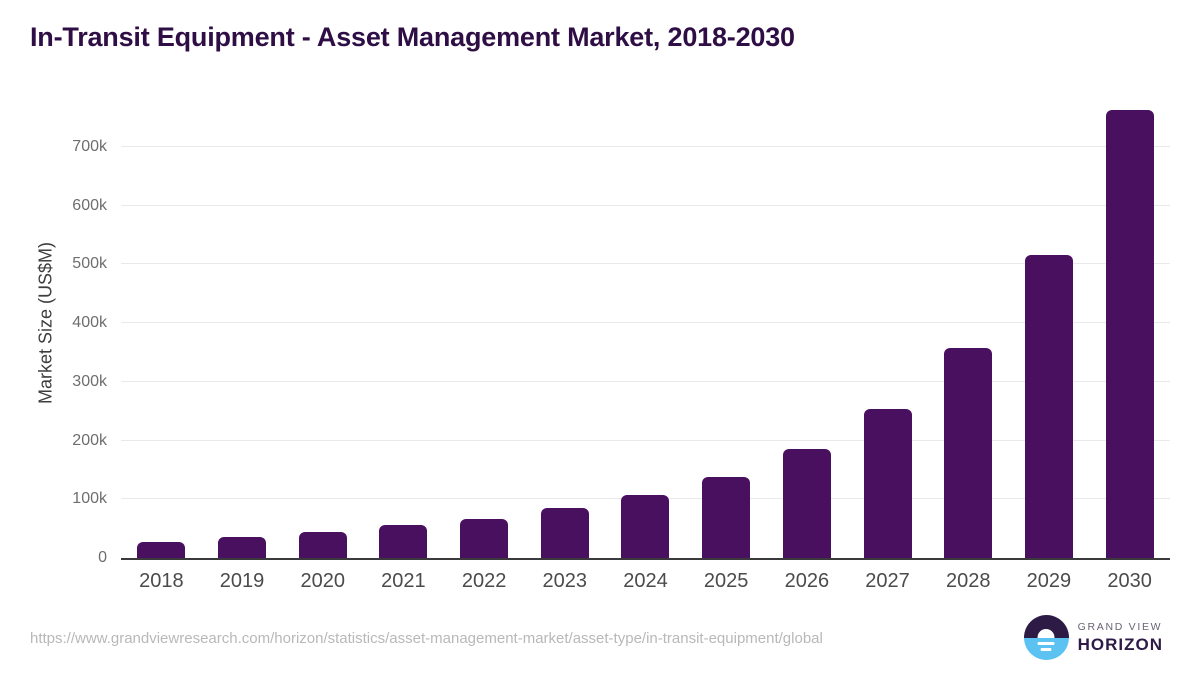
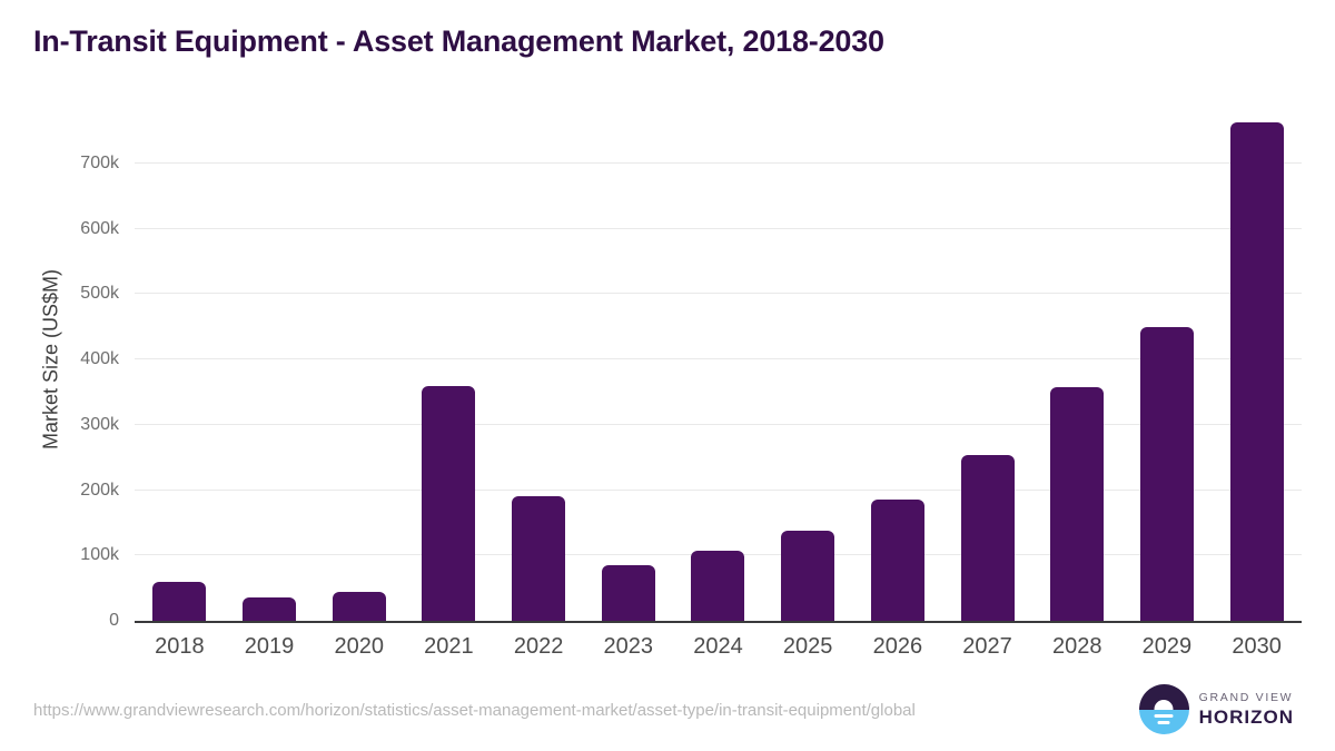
2018: 30k -> 60k
2021: 60k -> 360k
2022: 70k -> 190k
2029: 520k -> 450k
